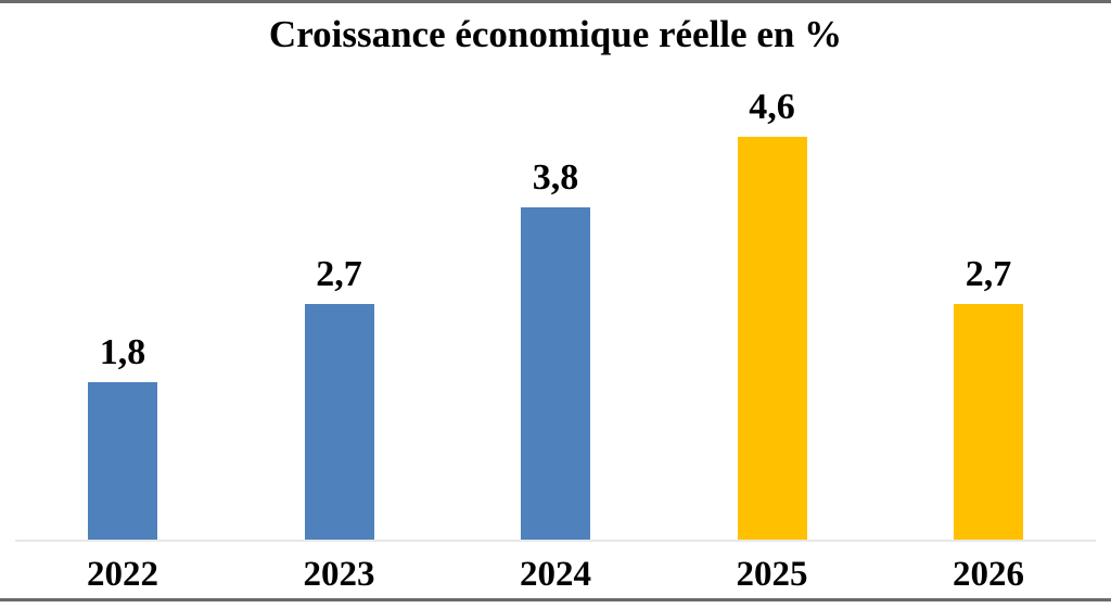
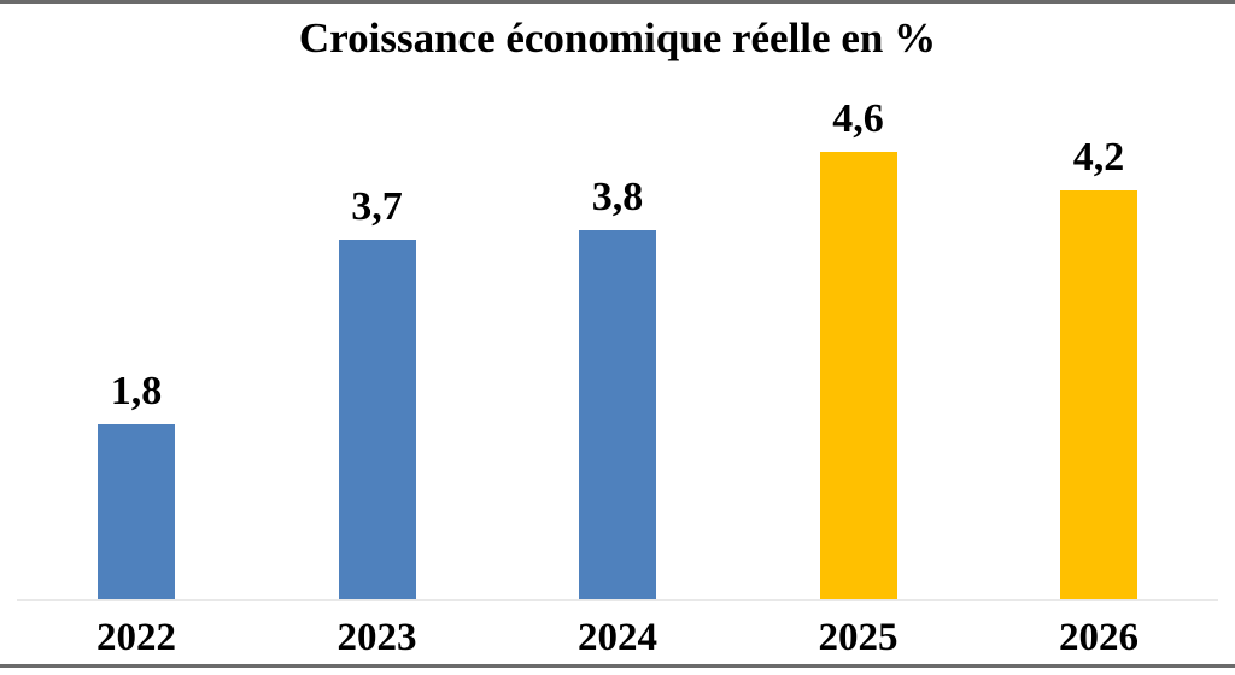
2023: 2,7 -> 3,7
2026: 2,7 -> 4,2
